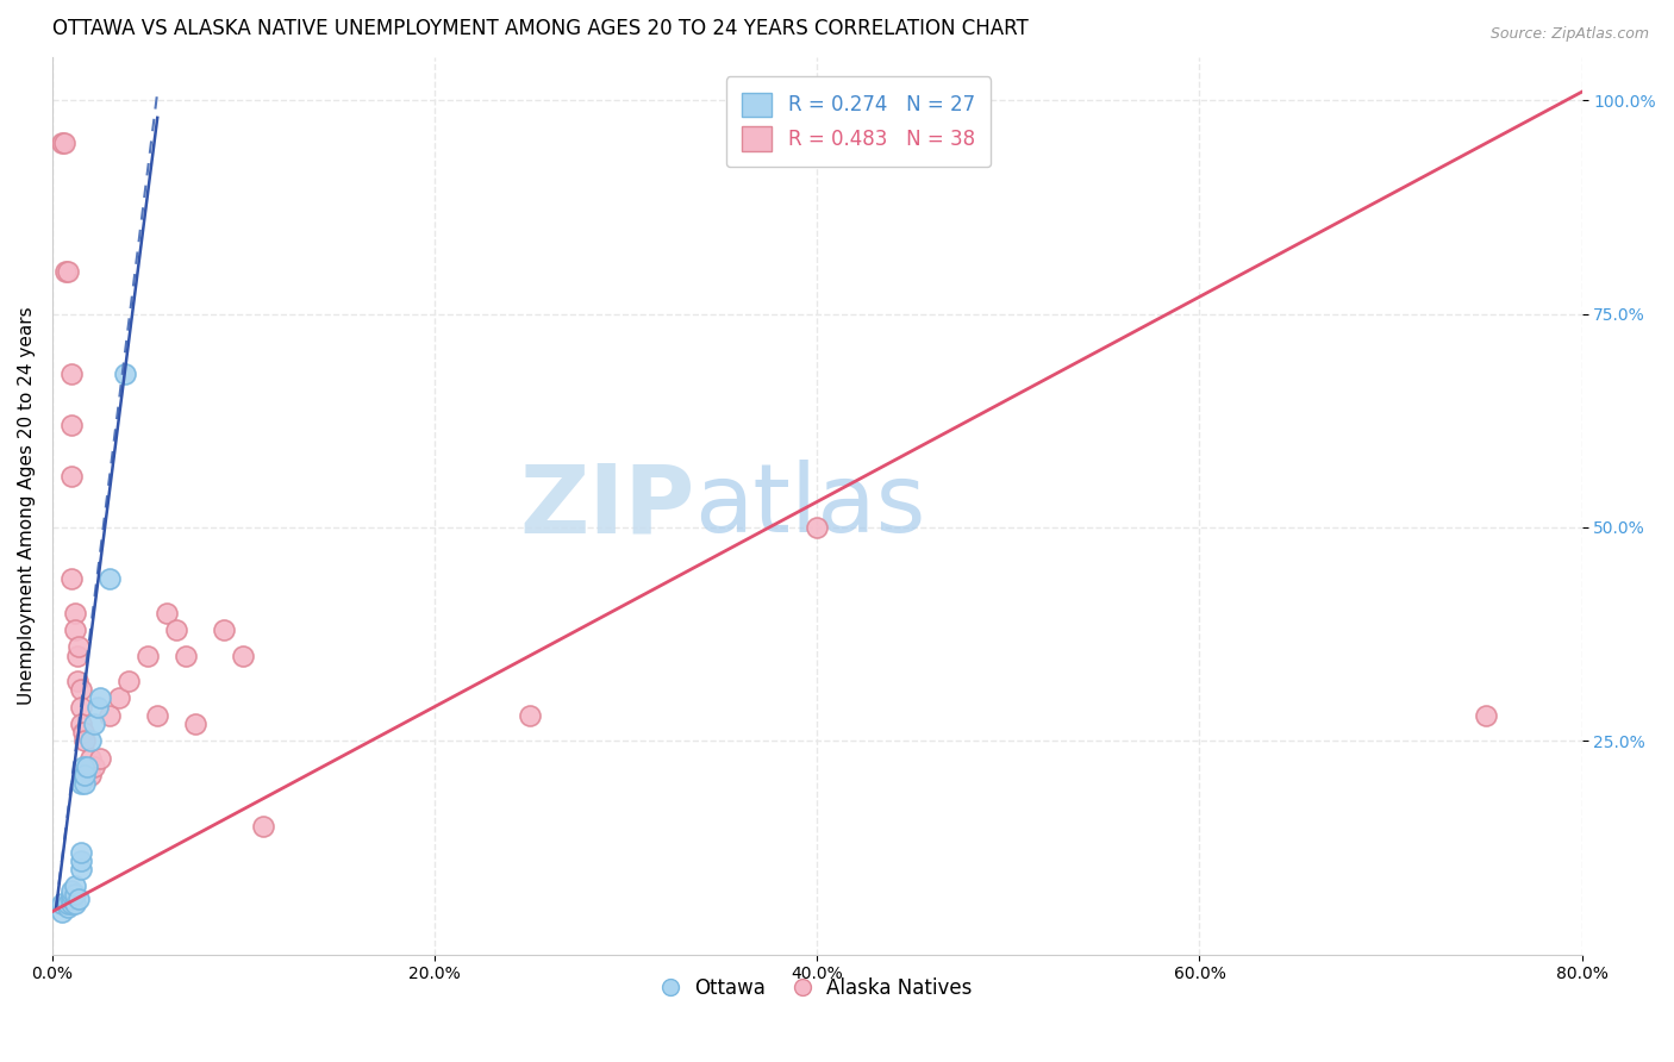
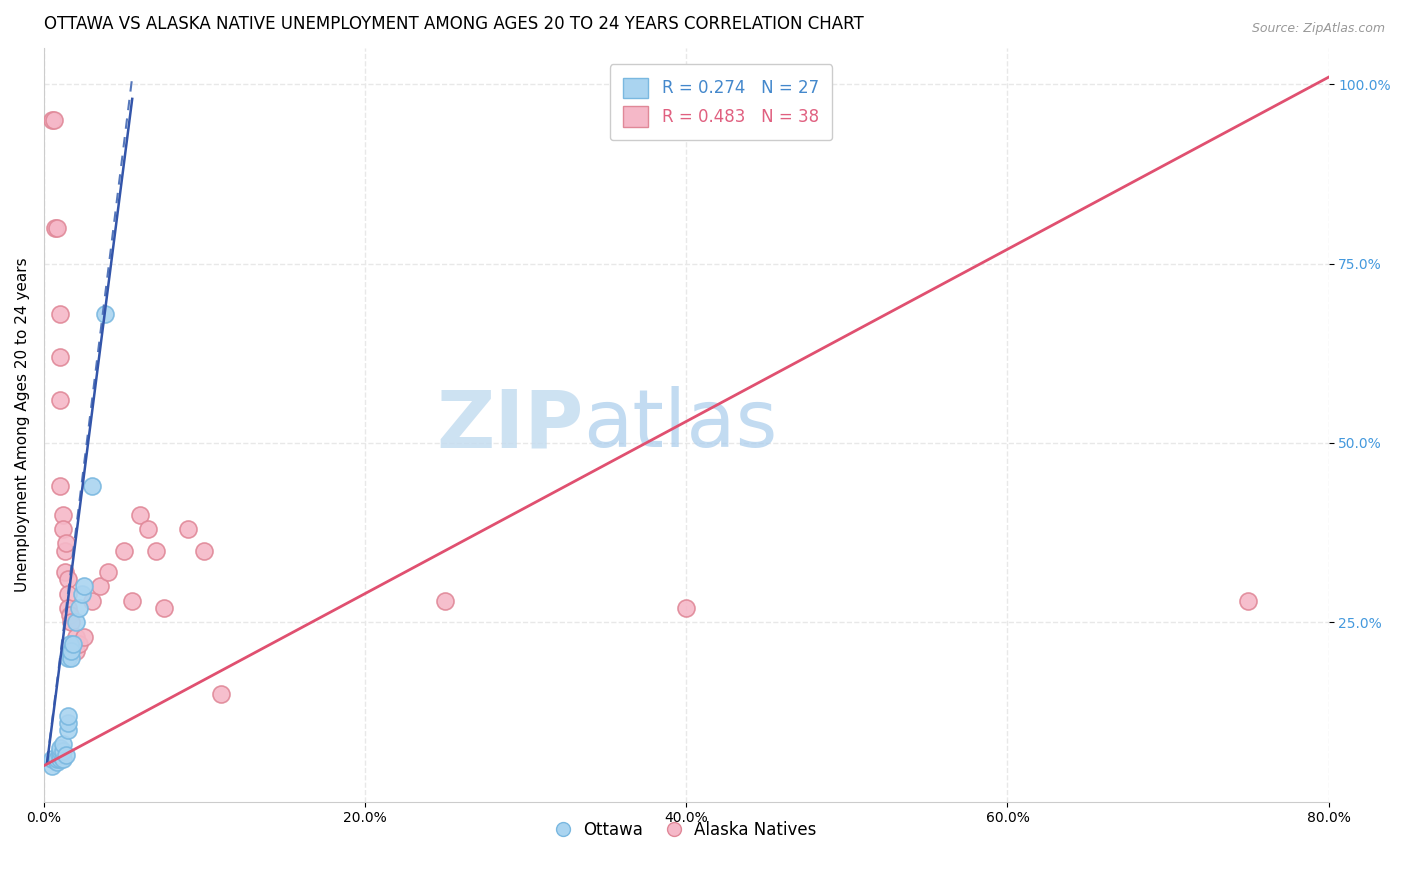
Alaska Natives/40.0%: 50% -> 27%
